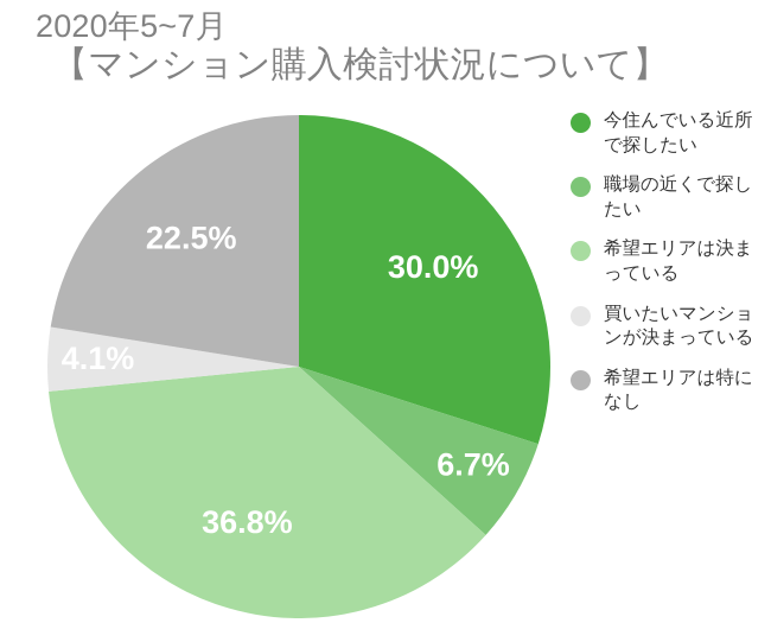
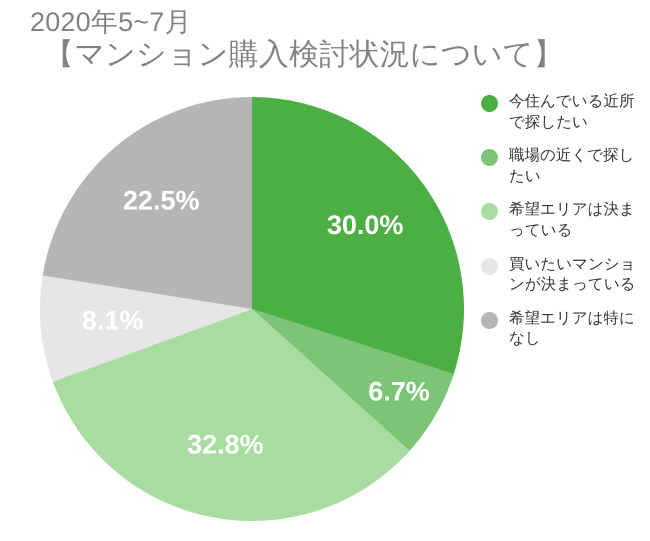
希望エリアは決まっている: 36.8% -> 32.8%
買いたいマンションが決まっている: 4.1% -> 8.1%
